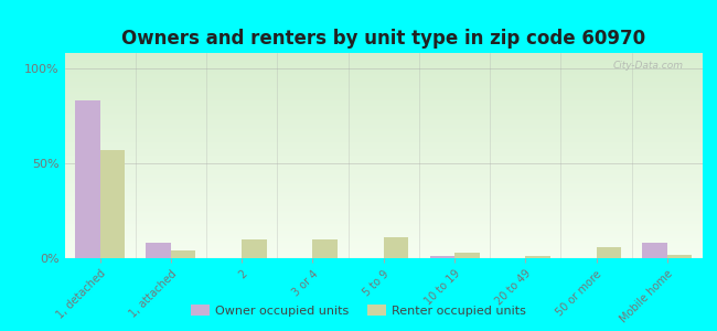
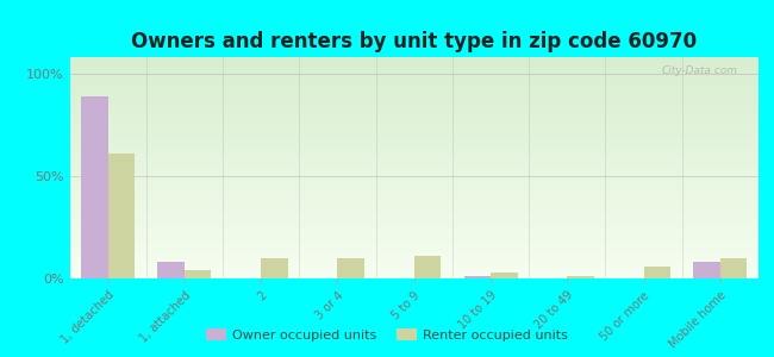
Owner occupied units/1, detached: 83% -> 89%
Renter occupied units/1, detached: 57% -> 61%
Renter occupied units/Mobile home: 2% -> 10%
